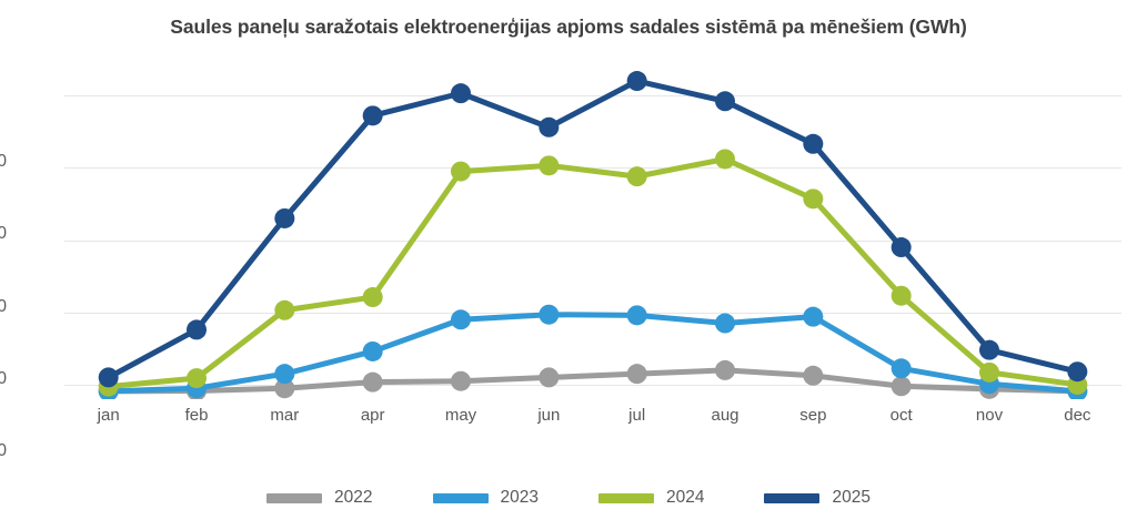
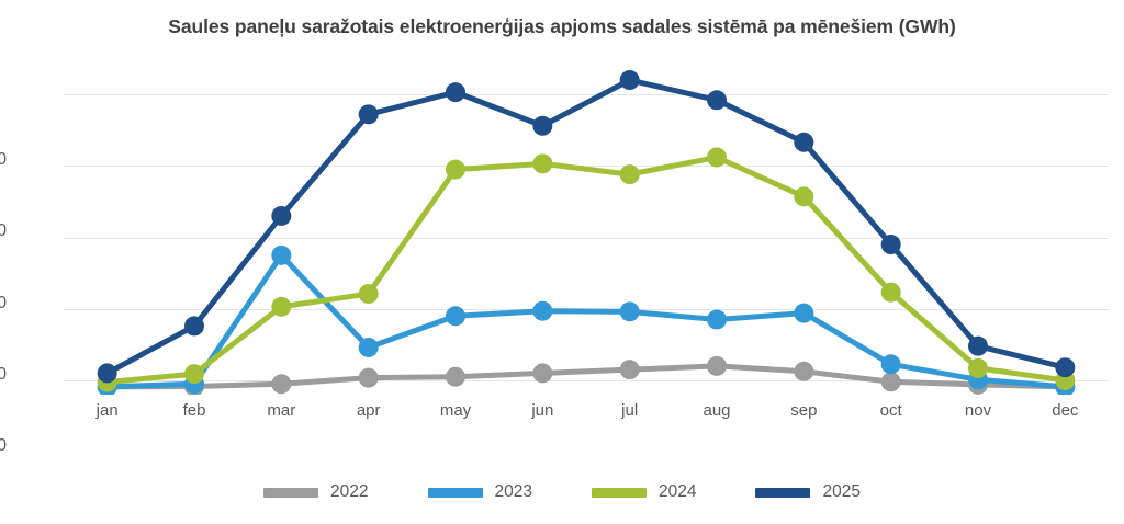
2023/mar: 3 -> 35
